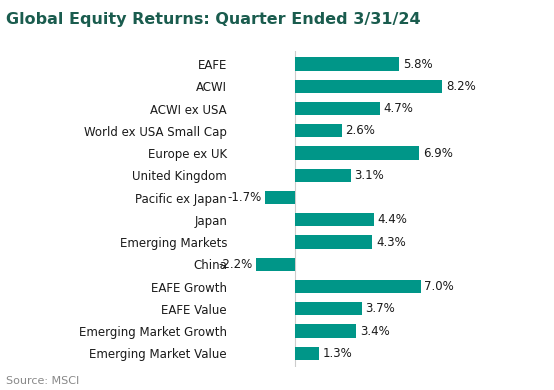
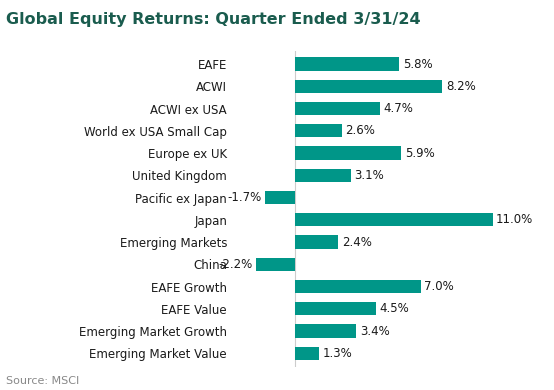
Europe ex UK: 6.9% -> 5.9%
Japan: 4.4% -> 11.0%
Emerging Markets: 4.3% -> 2.4%
EAFE Value: 3.7% -> 4.5%
